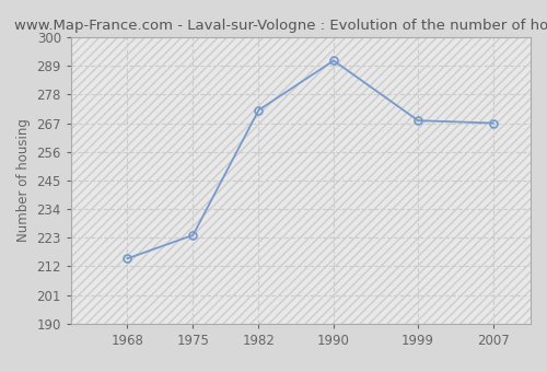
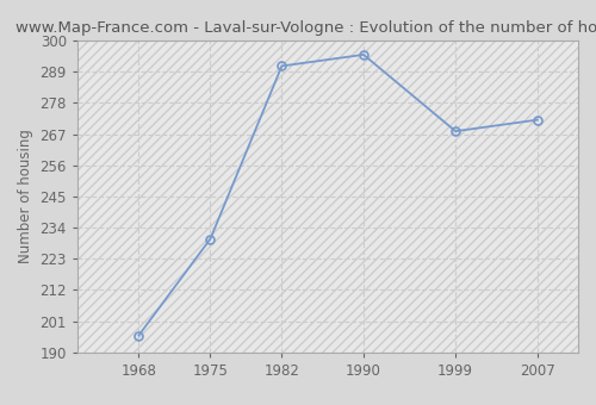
1968: 215 -> 196
1975: 224 -> 230
1982: 272 -> 291
1990: 291 -> 295
2007: 267 -> 272
